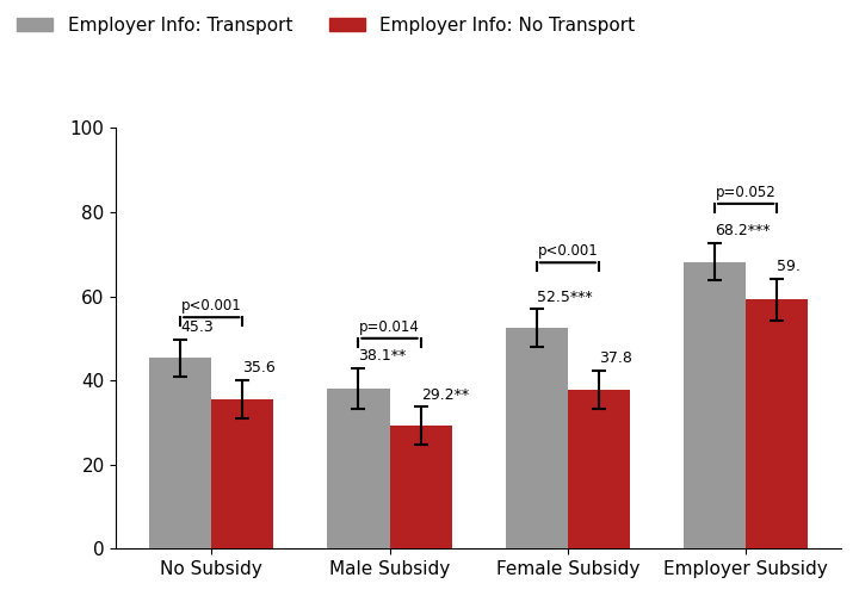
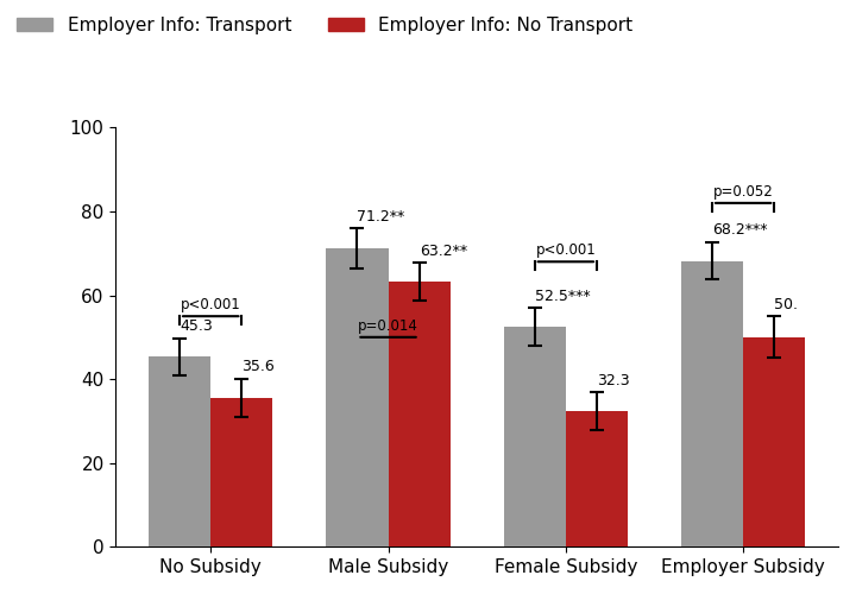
Employer Info: Transport/Male Subsidy: 38.1** -> 71.2**
Employer Info: No Transport/Male Subsidy: 29.2** -> 63.2**
Employer Info: No Transport/Female Subsidy: 37.8 -> 32.3
Employer Info: No Transport/Employer Subsidy: 59. -> 50.
